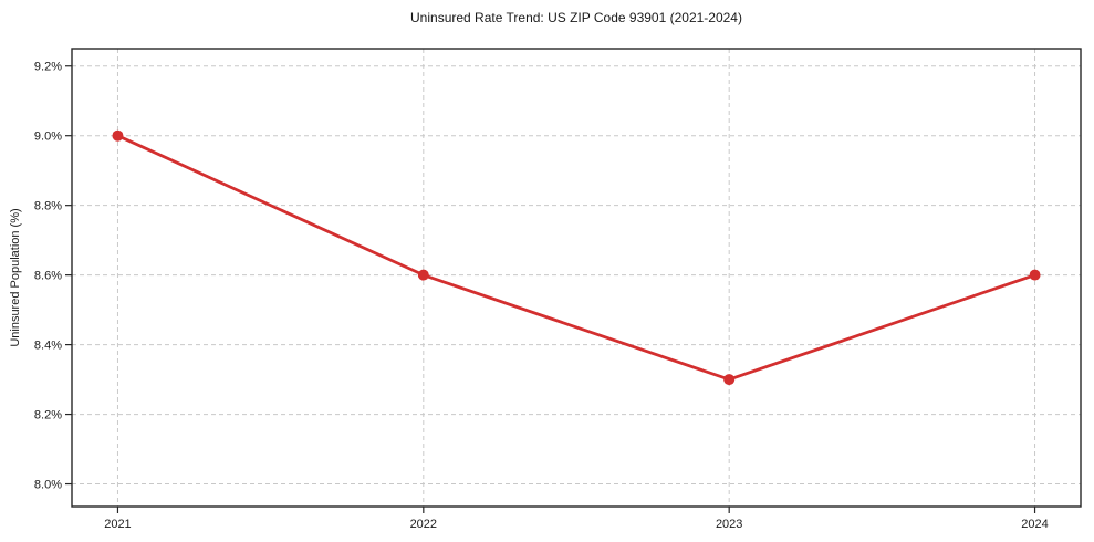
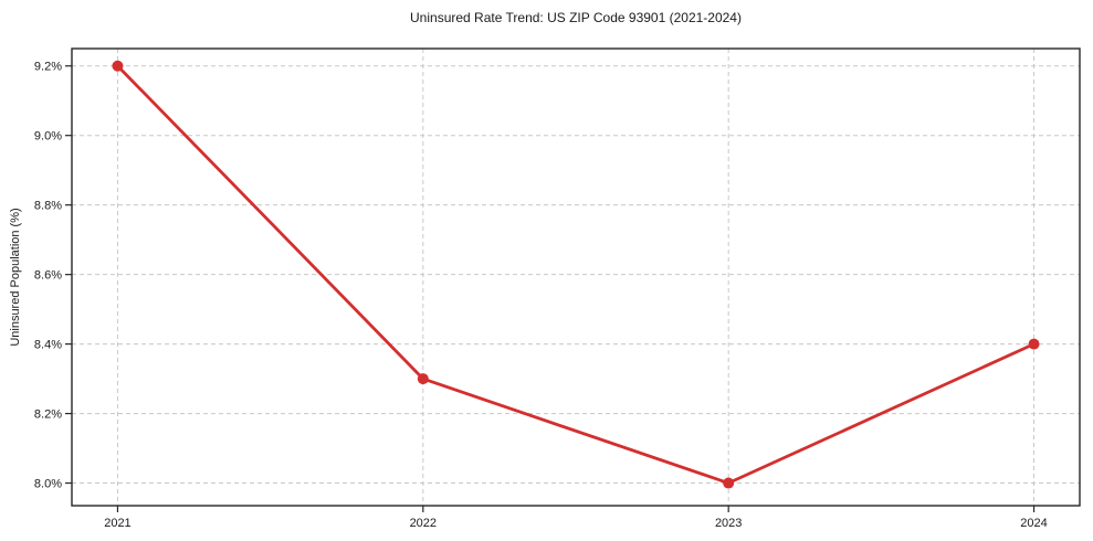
2021: 9.0% -> 9.2%
2022: 8.6% -> 8.3%
2023: 8.3% -> 8.0%
2024: 8.6% -> 8.4%
